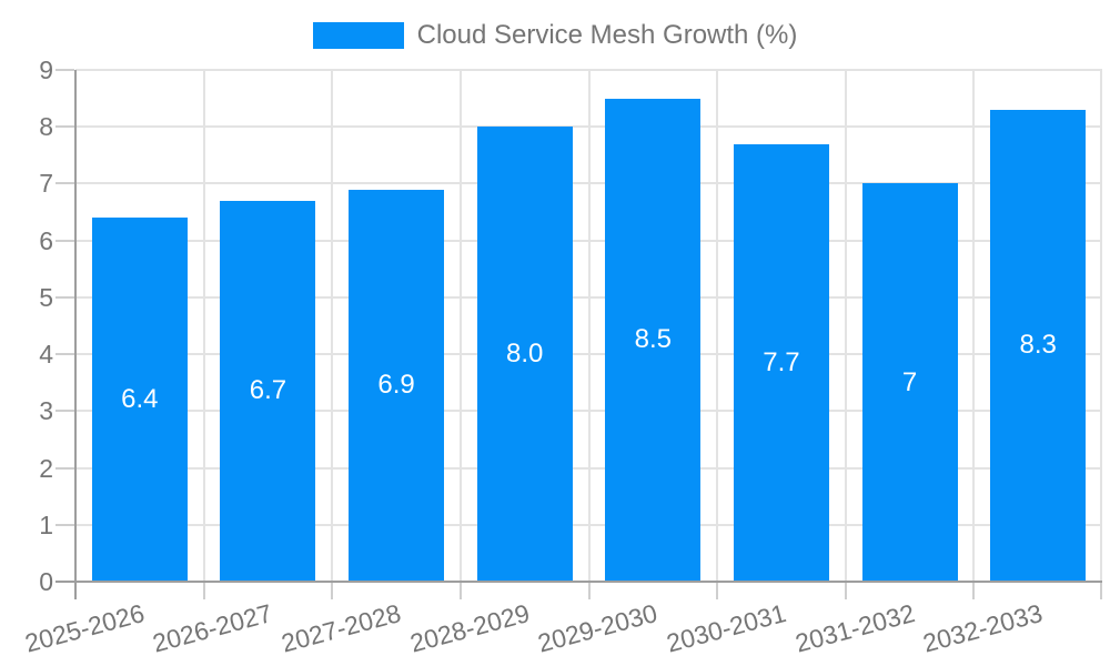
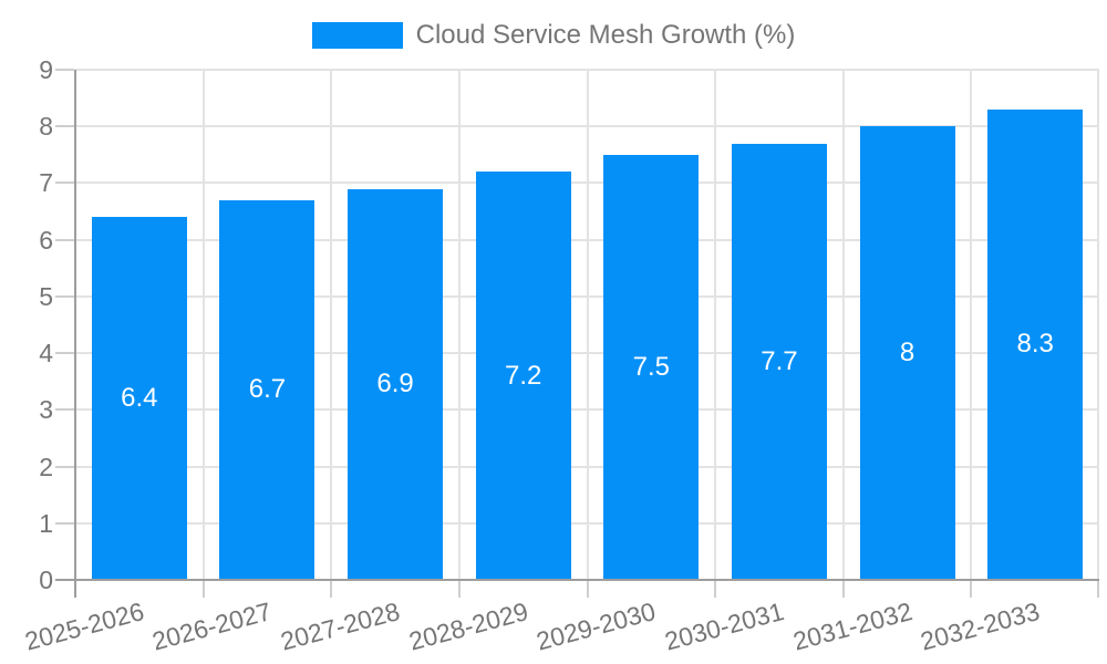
2028-2029: 8.0 -> 7.2
2029-2030: 8.5 -> 7.5
2031-2032: 7 -> 8
